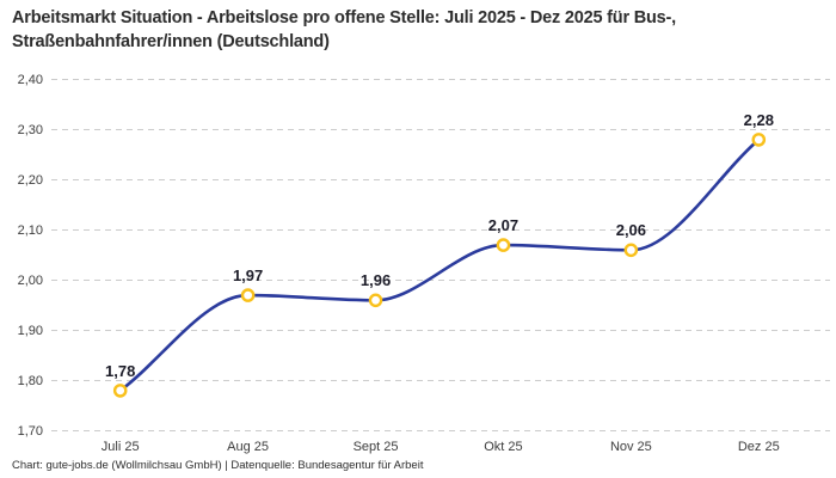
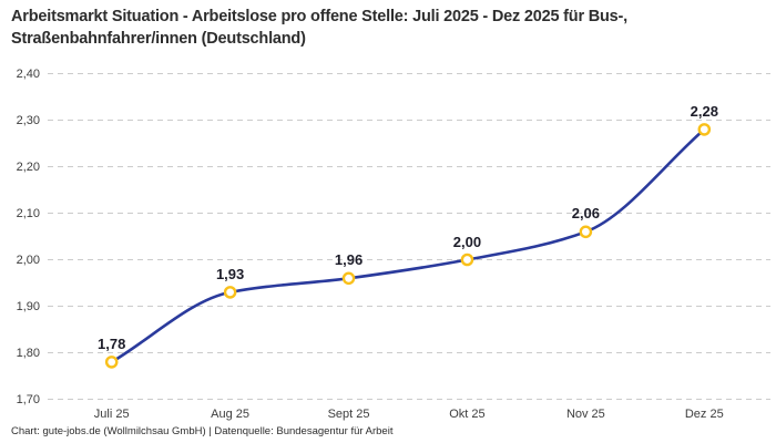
Aug 25: 1,97 -> 1,93
Okt 25: 2,07 -> 2,00
